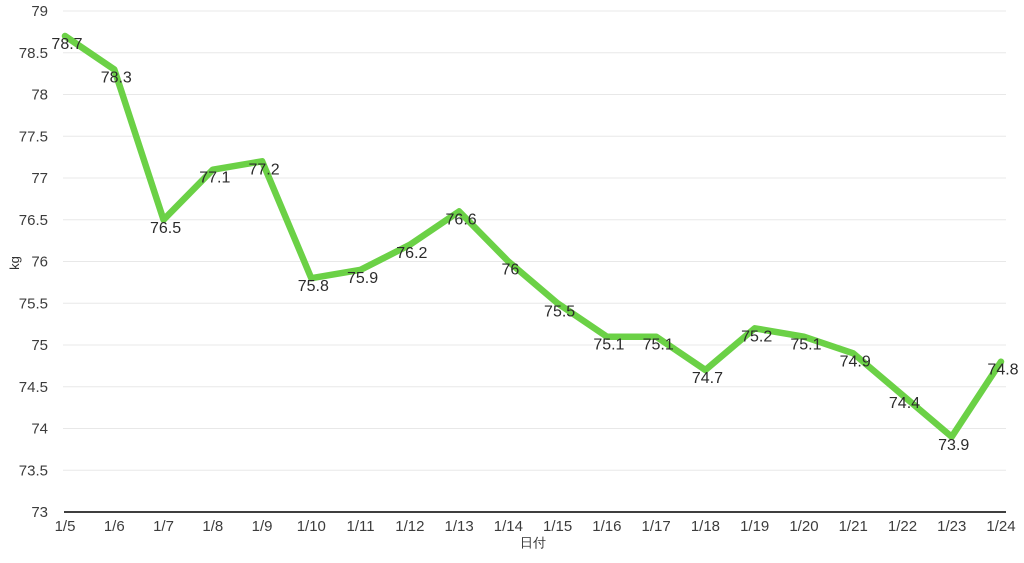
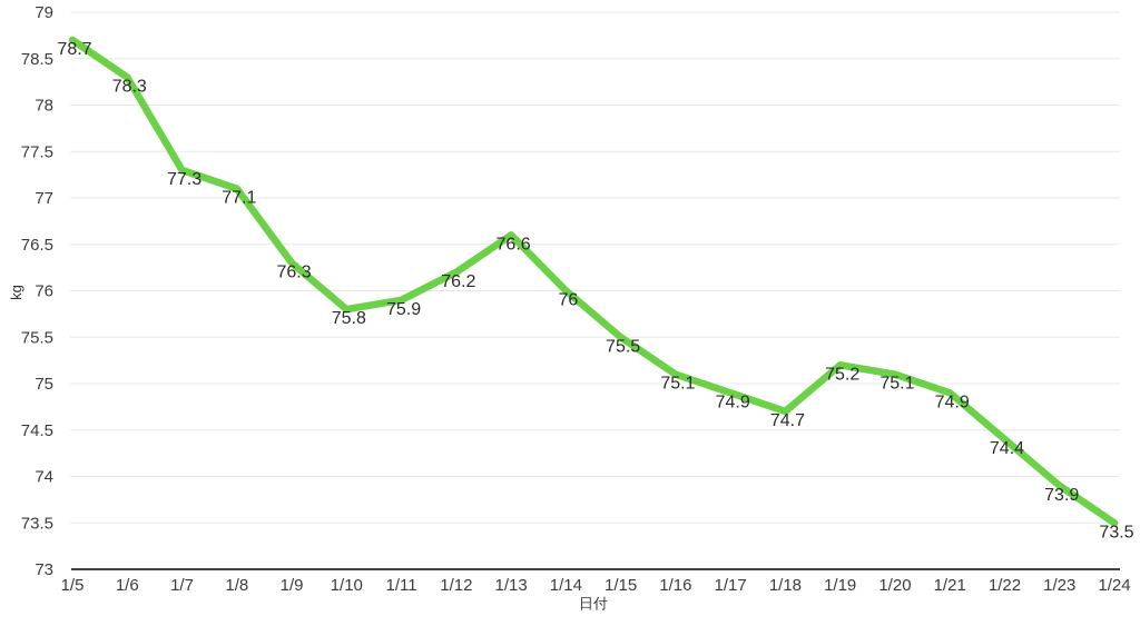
1/7: 76.5 -> 77.3
1/9: 77.2 -> 76.3
1/17: 75.1 -> 74.9
1/24: 74.8 -> 73.5
